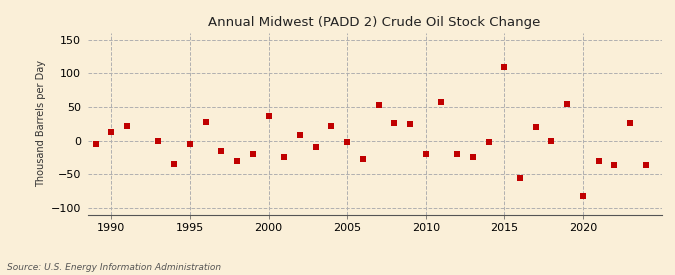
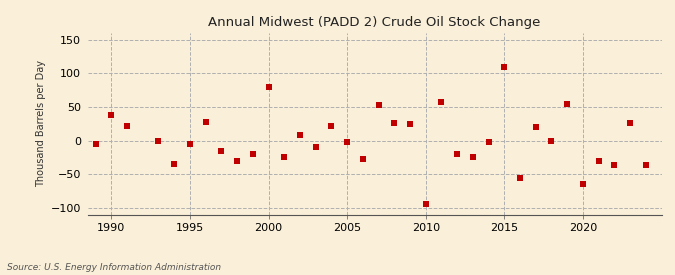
1990: 13 -> 38
2000: 37 -> 80
2010: -20 -> -94
2020: -82 -> -64
